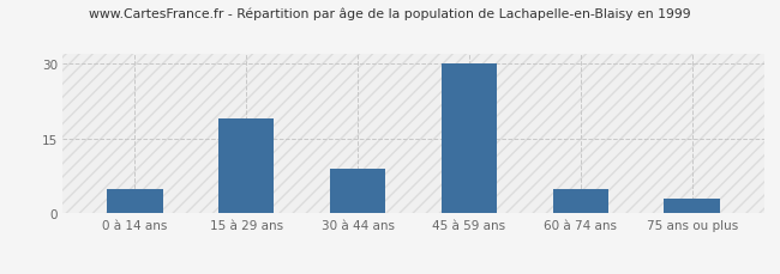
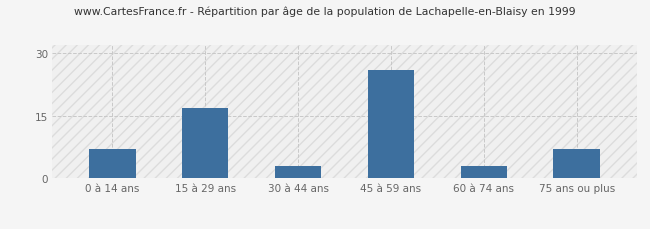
0 à 14 ans: 5 -> 7
15 à 29 ans: 19 -> 17
30 à 44 ans: 9 -> 3
45 à 59 ans: 30 -> 26
60 à 74 ans: 5 -> 3
75 ans ou plus: 3 -> 7
